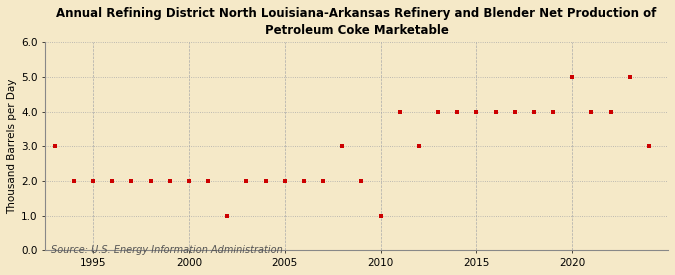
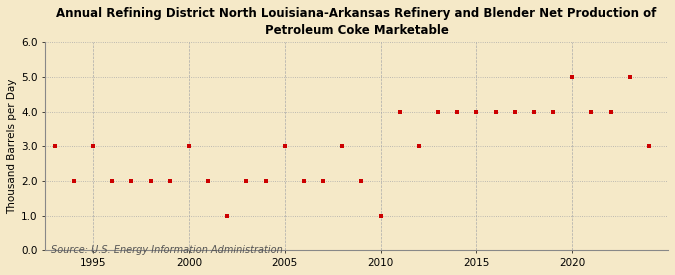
1995: 2 -> 3
2000: 2 -> 3
2005: 2 -> 3
